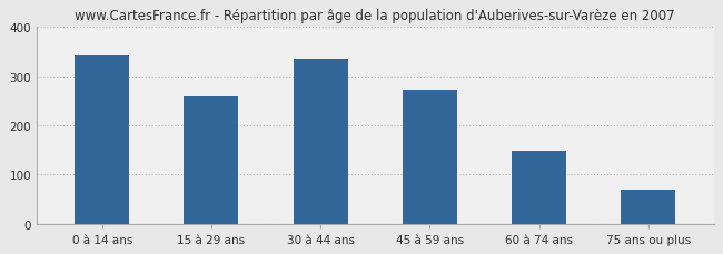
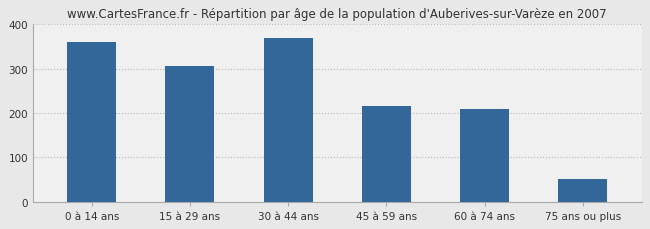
0 à 14 ans: 343 -> 360
15 à 29 ans: 258 -> 305
30 à 44 ans: 335 -> 370
45 à 59 ans: 272 -> 215
60 à 74 ans: 148 -> 210
75 ans ou plus: 70 -> 50
